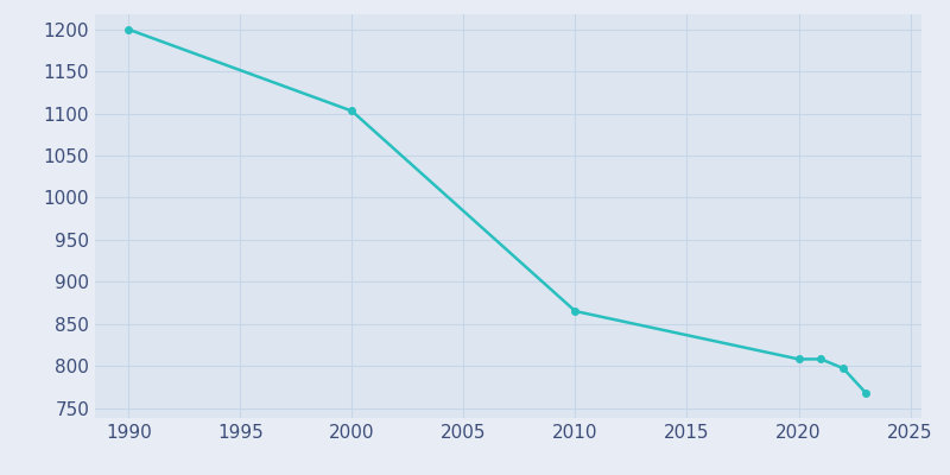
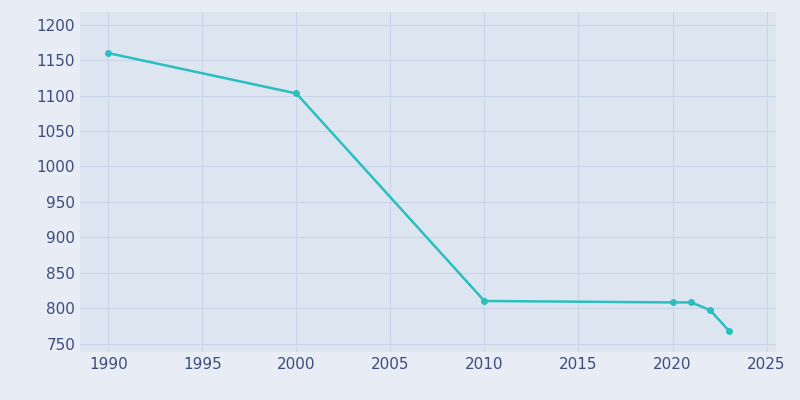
1990: 1200 -> 1160
2010: 865 -> 810
